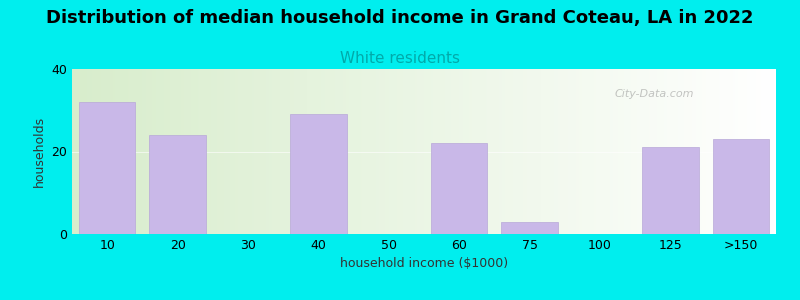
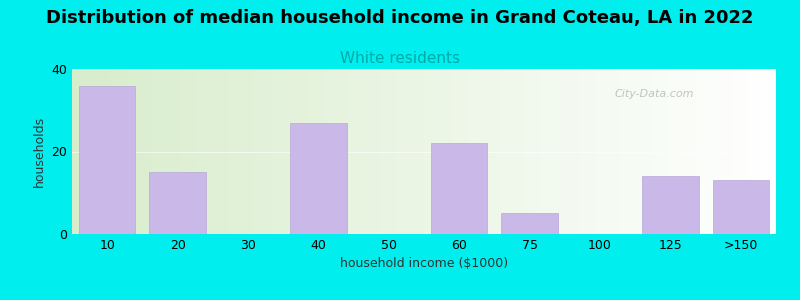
10: 32 -> 36
20: 24 -> 15
40: 29 -> 27
75: 3 -> 5
125: 21 -> 14
>150: 23 -> 13
